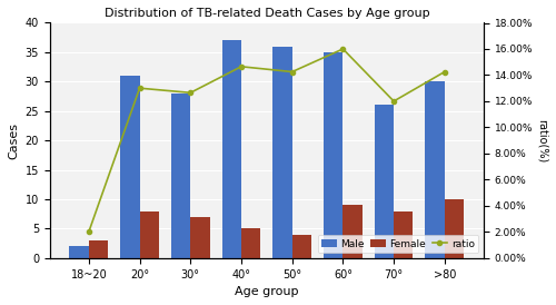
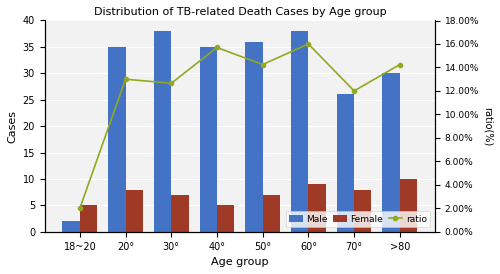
Female/18~20: 3 -> 5
Male/20°: 31 -> 35
Male/30°: 28 -> 38
Male/40°: 37 -> 35
ratio/40°: 14.6% -> 15.7%
Female/50°: 4 -> 7
Male/60°: 35 -> 38
